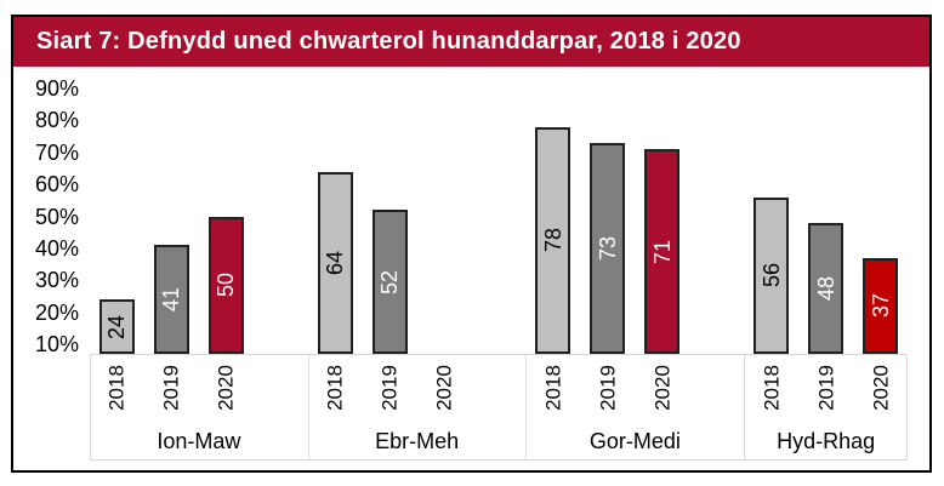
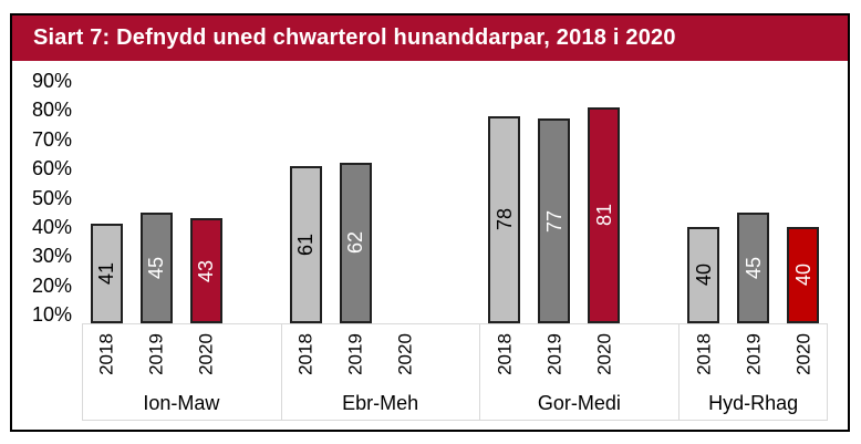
2018/Ion-Maw: 24 -> 41
2019/Ion-Maw: 41 -> 45
2020/Ion-Maw: 50 -> 43
2018/Ebr-Meh: 64 -> 61
2019/Ebr-Meh: 52 -> 62
2019/Gor-Medi: 73 -> 77
2020/Gor-Medi: 71 -> 81
2018/Hyd-Rhag: 56 -> 40
2019/Hyd-Rhag: 48 -> 45
2020/Hyd-Rhag: 37 -> 40
